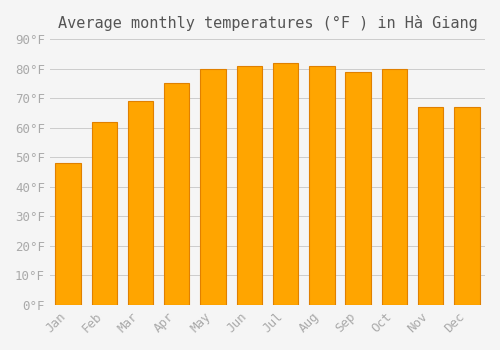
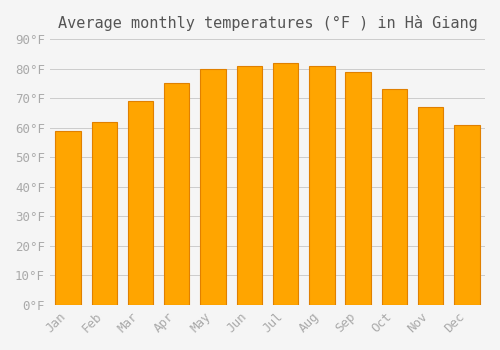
Jan: 48°F -> 59°F
Oct: 80°F -> 73°F
Dec: 67°F -> 61°F
